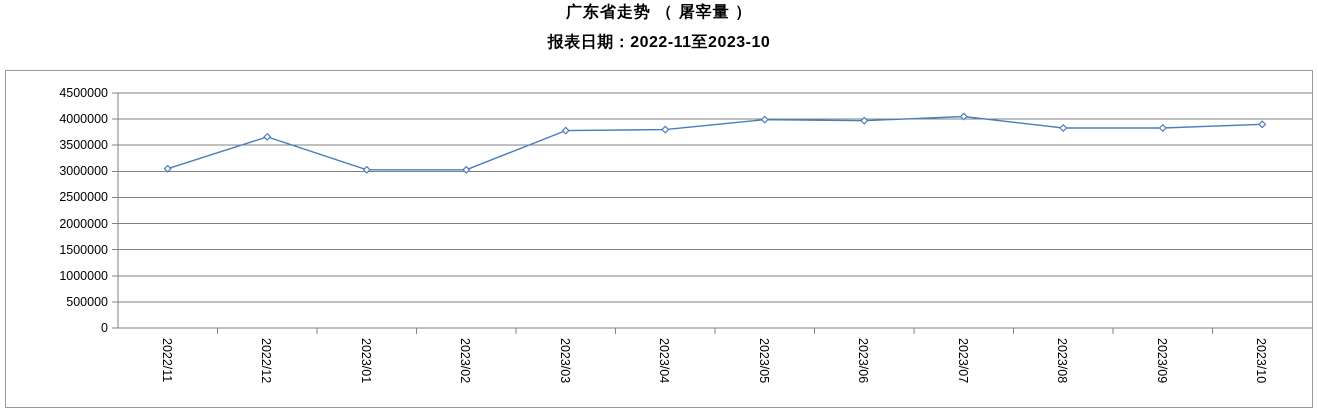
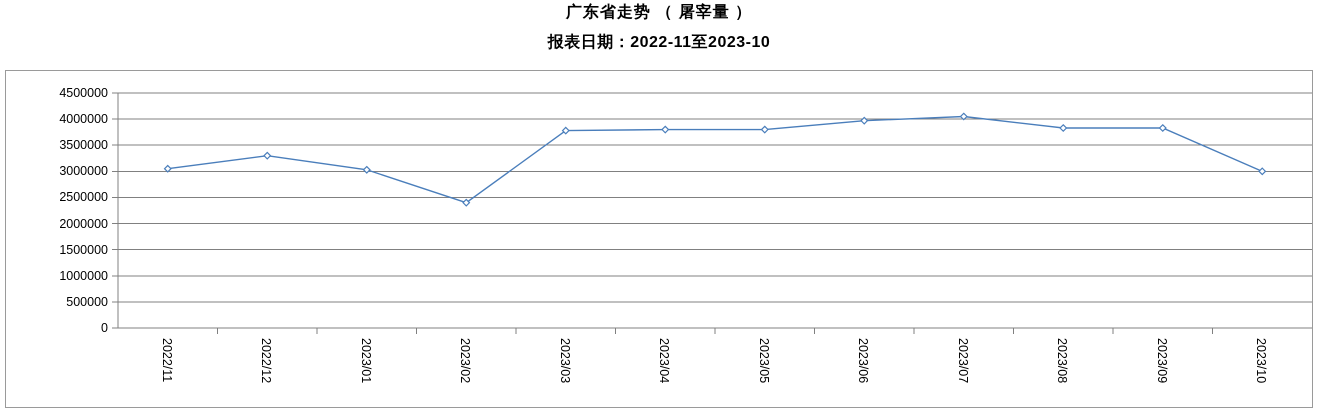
2022/12: 3700000 -> 3300000
2023/02: 3000000 -> 2400000
2023/05: 4000000 -> 3800000
2023/10: 3900000 -> 3000000
